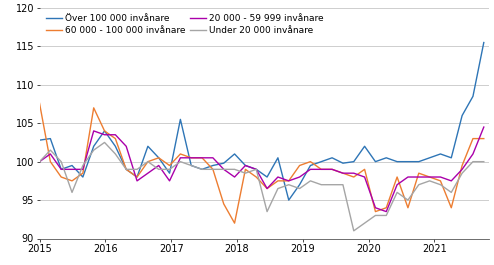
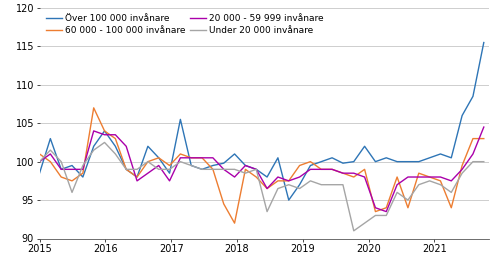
Över 100 000 invånare/2015: 102.8 -> 98.5
60 000 - 100 000 invånare/2015: 107.6 -> 101.0
